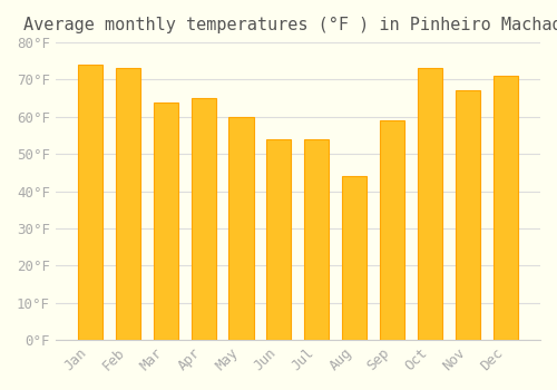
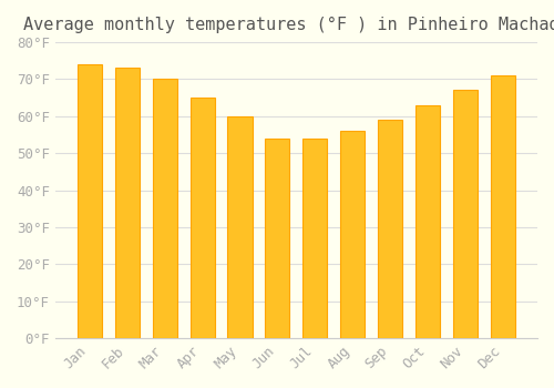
Mar: 64°F -> 70°F
Aug: 44°F -> 56°F
Oct: 73°F -> 63°F
